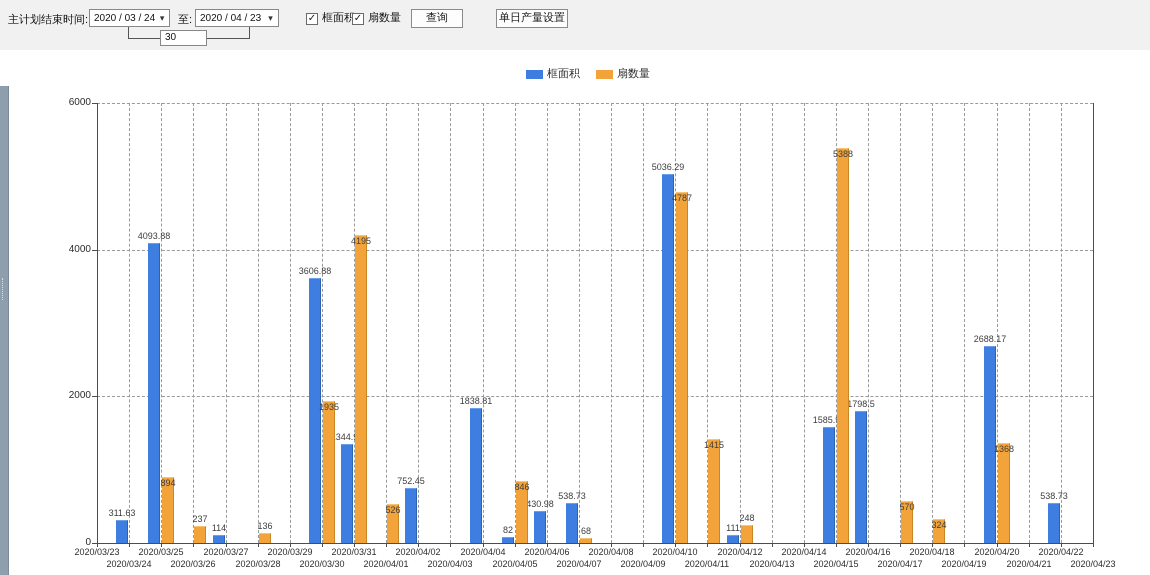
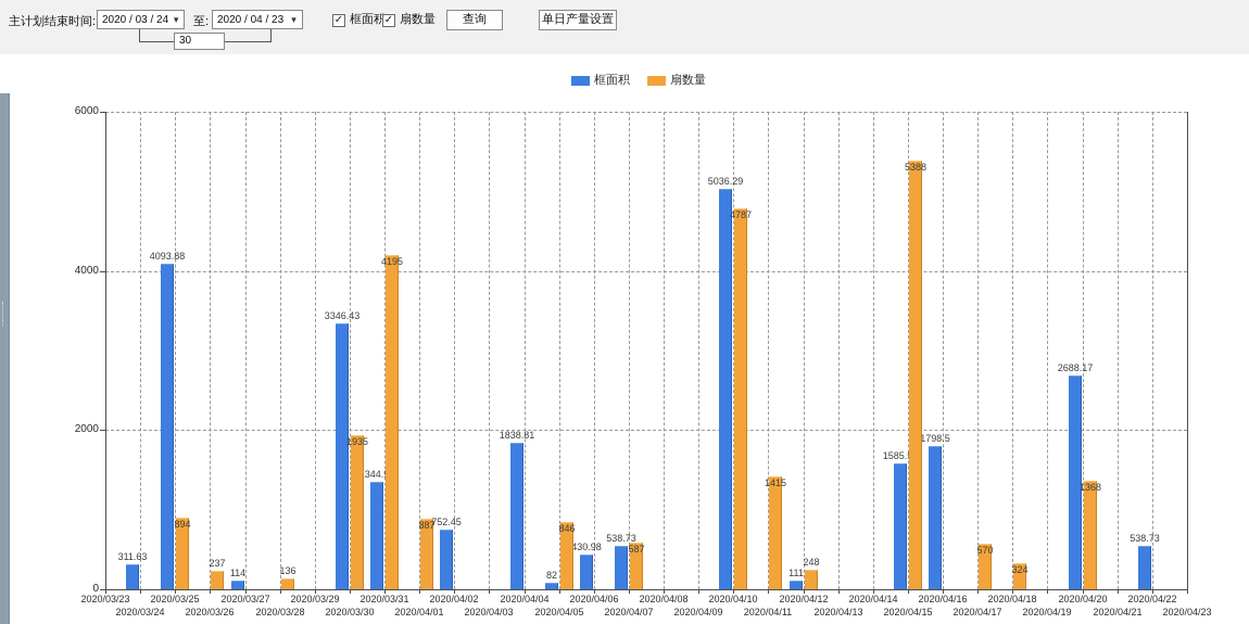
框面积/2020/03/30: 3606.88 -> 3346.43
扇数量/2020/04/01: 526 -> 887
扇数量/2020/04/07: 68 -> 587
